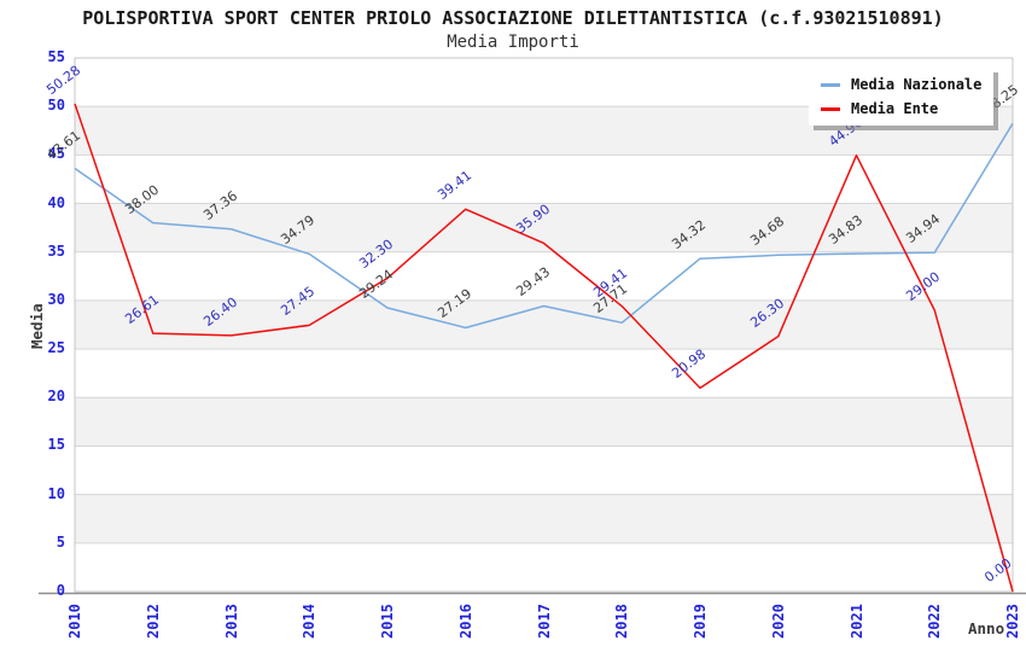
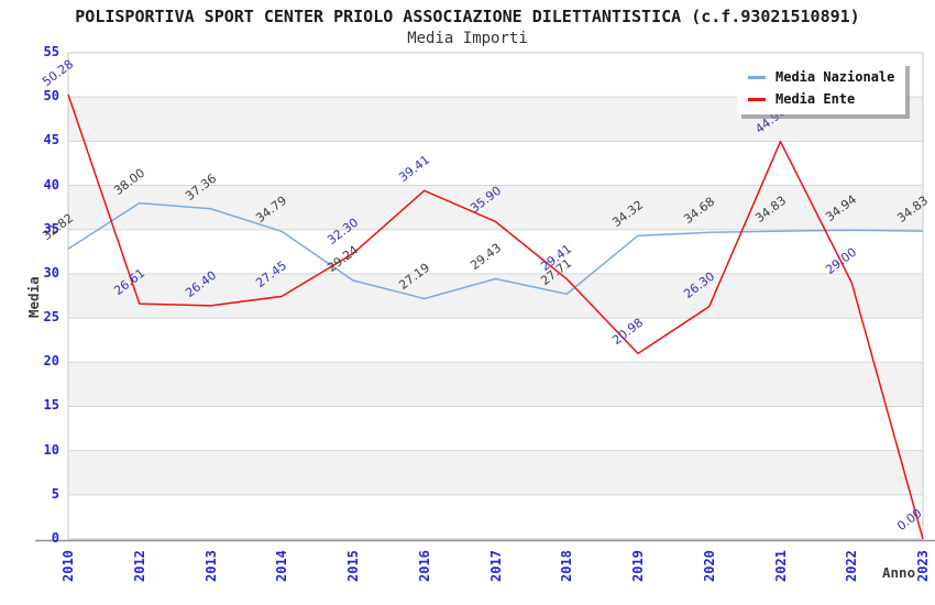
Media Nazionale/2010: 43.61 -> 32.82
Media Nazionale/2023: 48.25 -> 34.83
